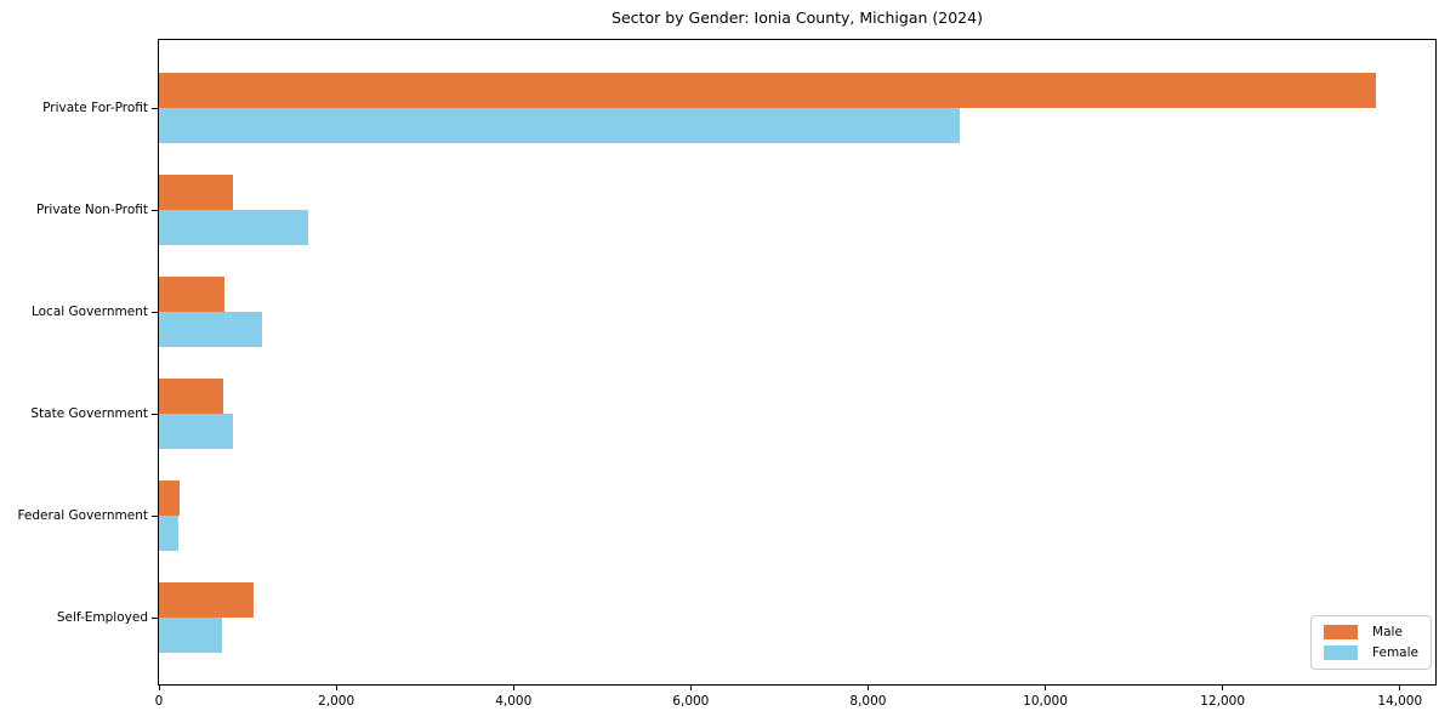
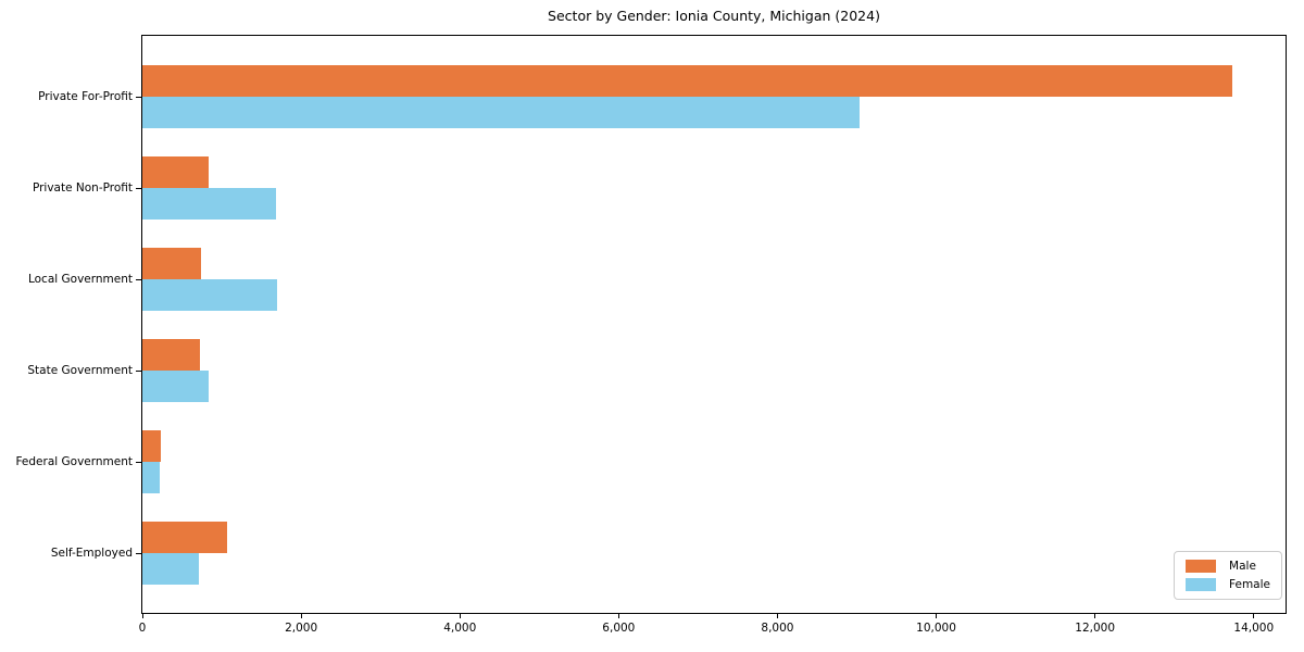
Female/Local Government: 1200 -> 1700
